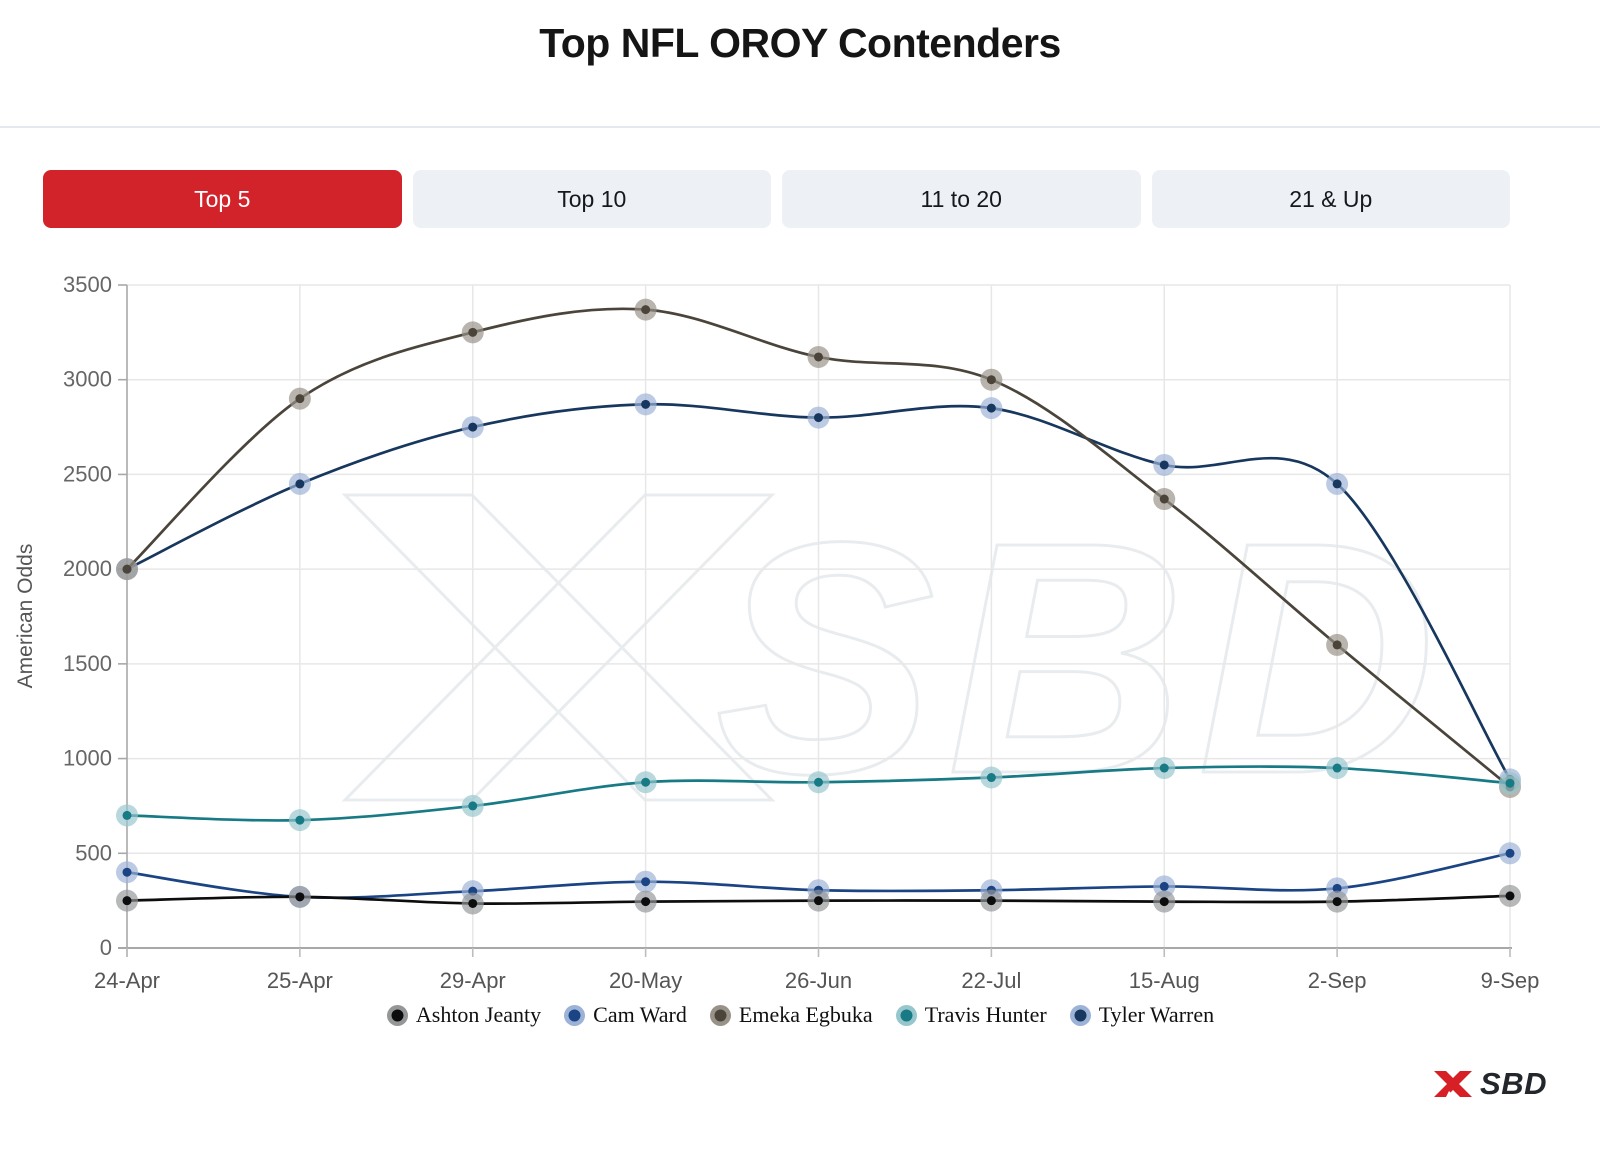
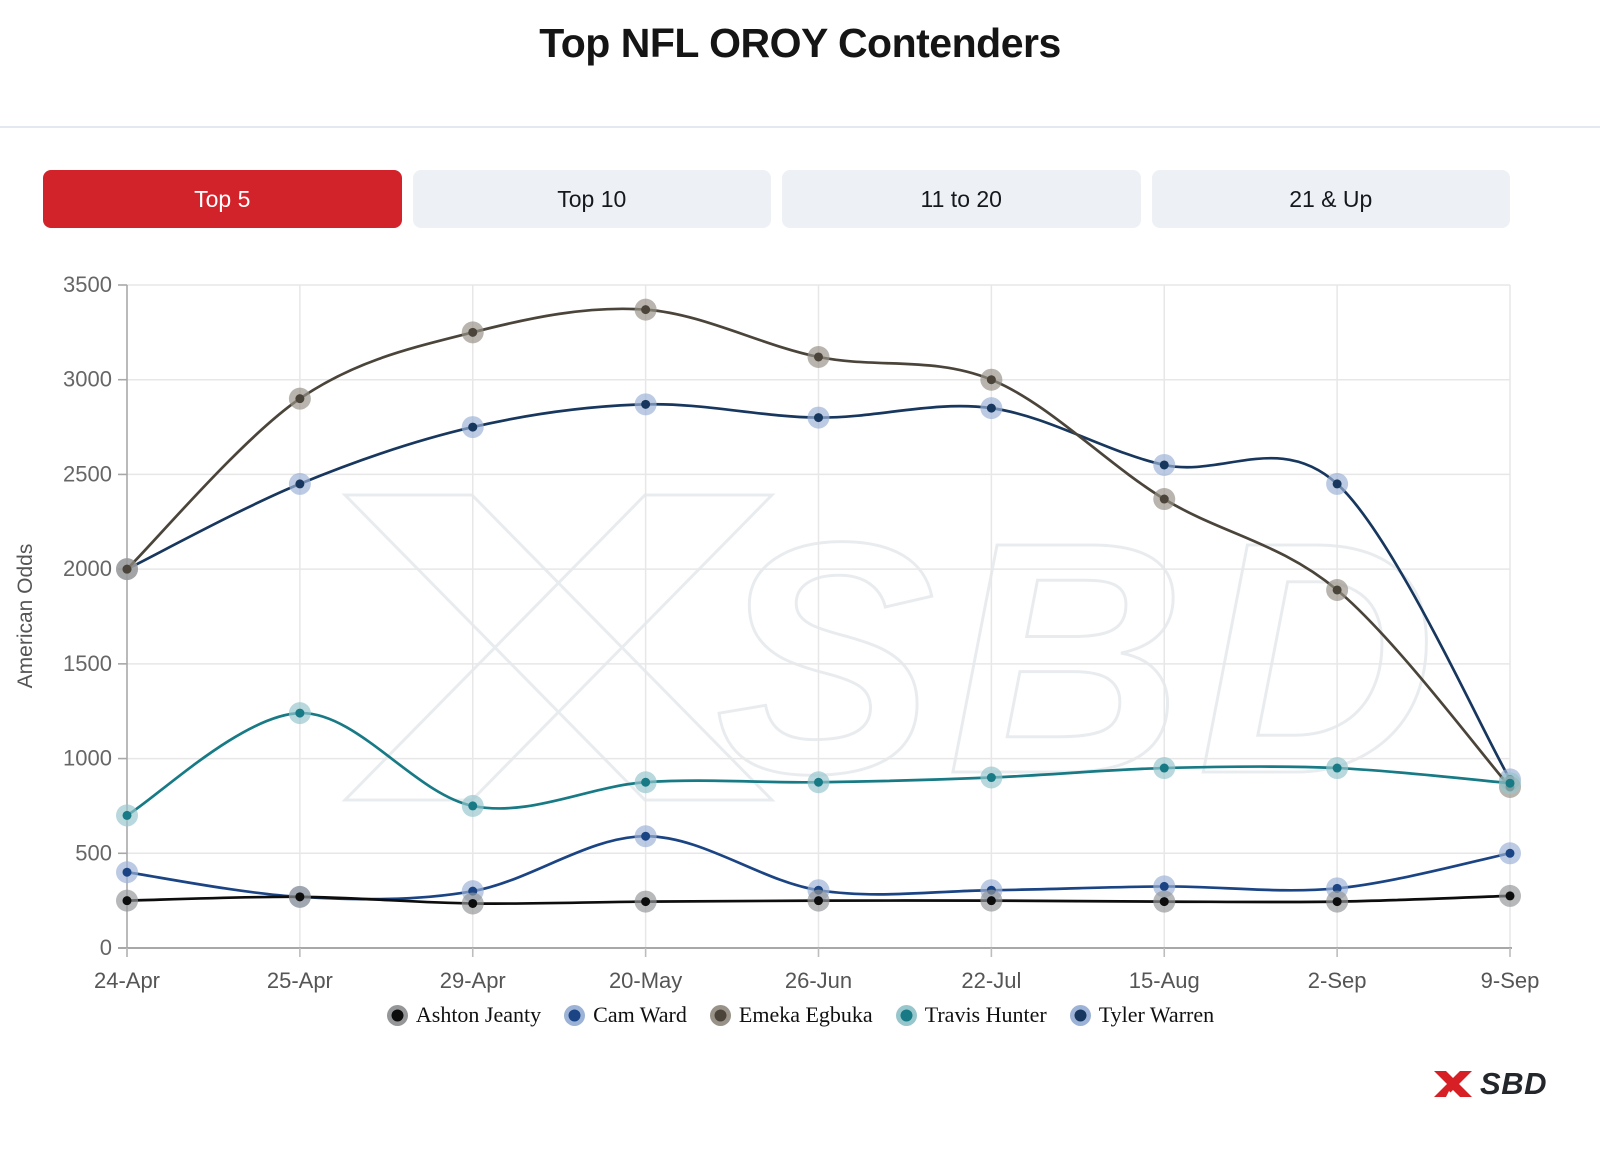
Travis Hunter/25-Apr: 680 -> 1240
Cam Ward/20-May: 350 -> 590
Emeka Egbuka/2-Sep: 1600 -> 1890
